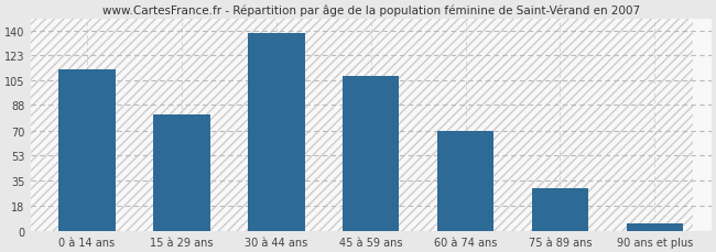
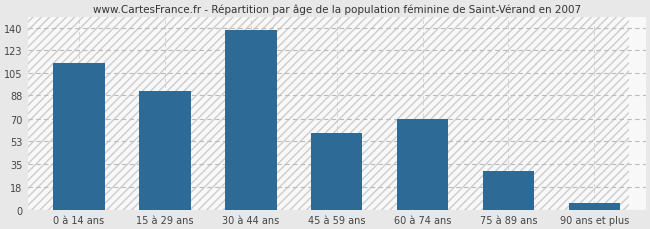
15 à 29 ans: 81 -> 91
45 à 59 ans: 108 -> 59
